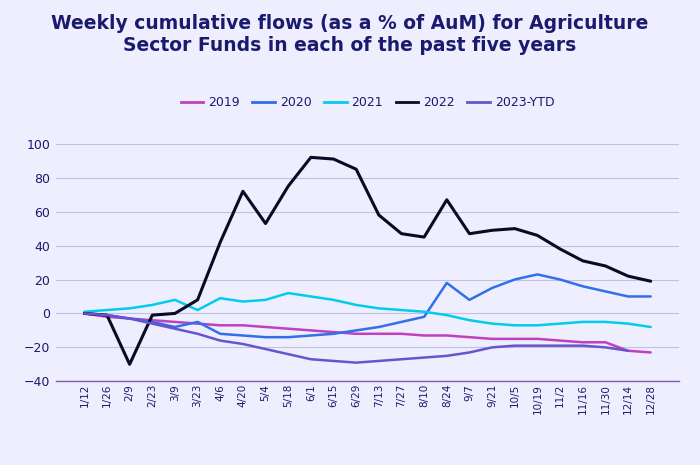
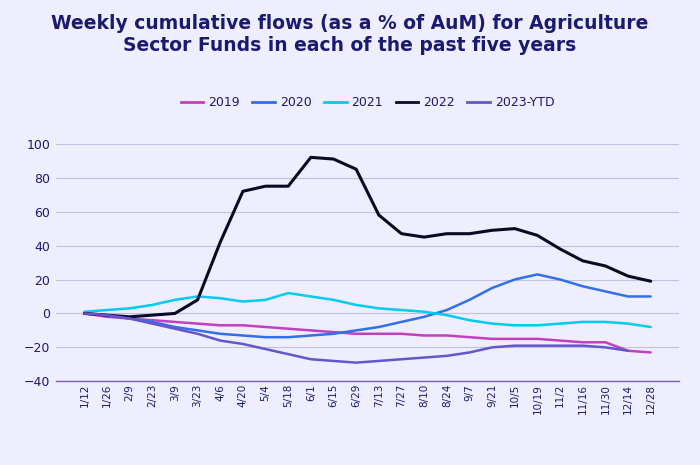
2022/2/9: -30 -> -2
2020/3/23: -5 -> -10
2021/3/23: 2 -> 10
2022/5/4: 53 -> 75
2020/8/24: 18 -> 2
2022/8/24: 67 -> 47
